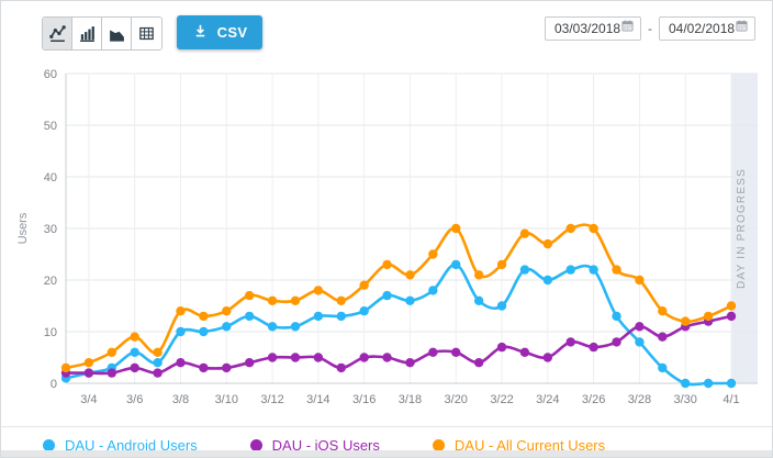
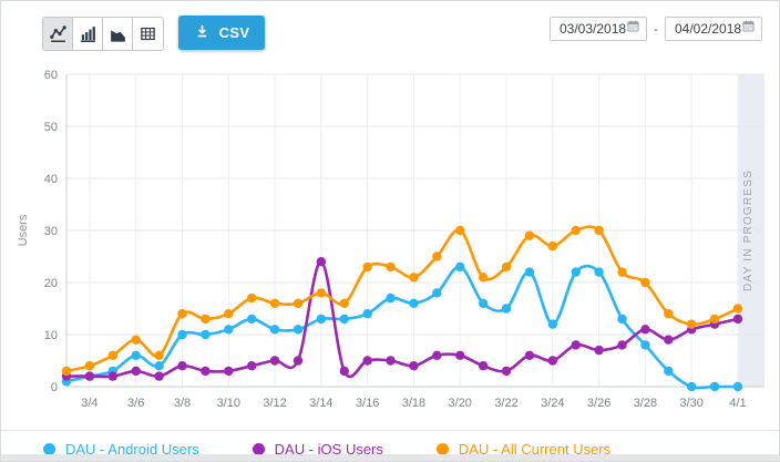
DAU - iOS Users/3/14: 5 -> 24
DAU - All Current Users/3/16: 19 -> 23
DAU - iOS Users/3/22: 7 -> 3
DAU - Android Users/3/24: 20 -> 12
